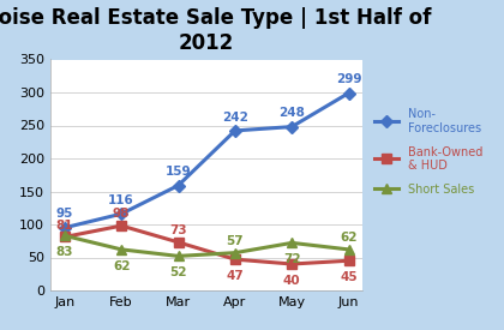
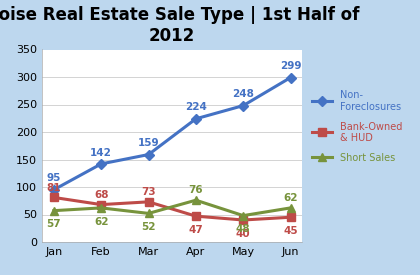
Short Sales/Jan: 83 -> 57
Non- Foreclosures/Feb: 116 -> 142
Bank-Owned & HUD/Feb: 98 -> 68
Non- Foreclosures/Apr: 242 -> 224
Short Sales/Apr: 57 -> 76
Short Sales/May: 72 -> 48
